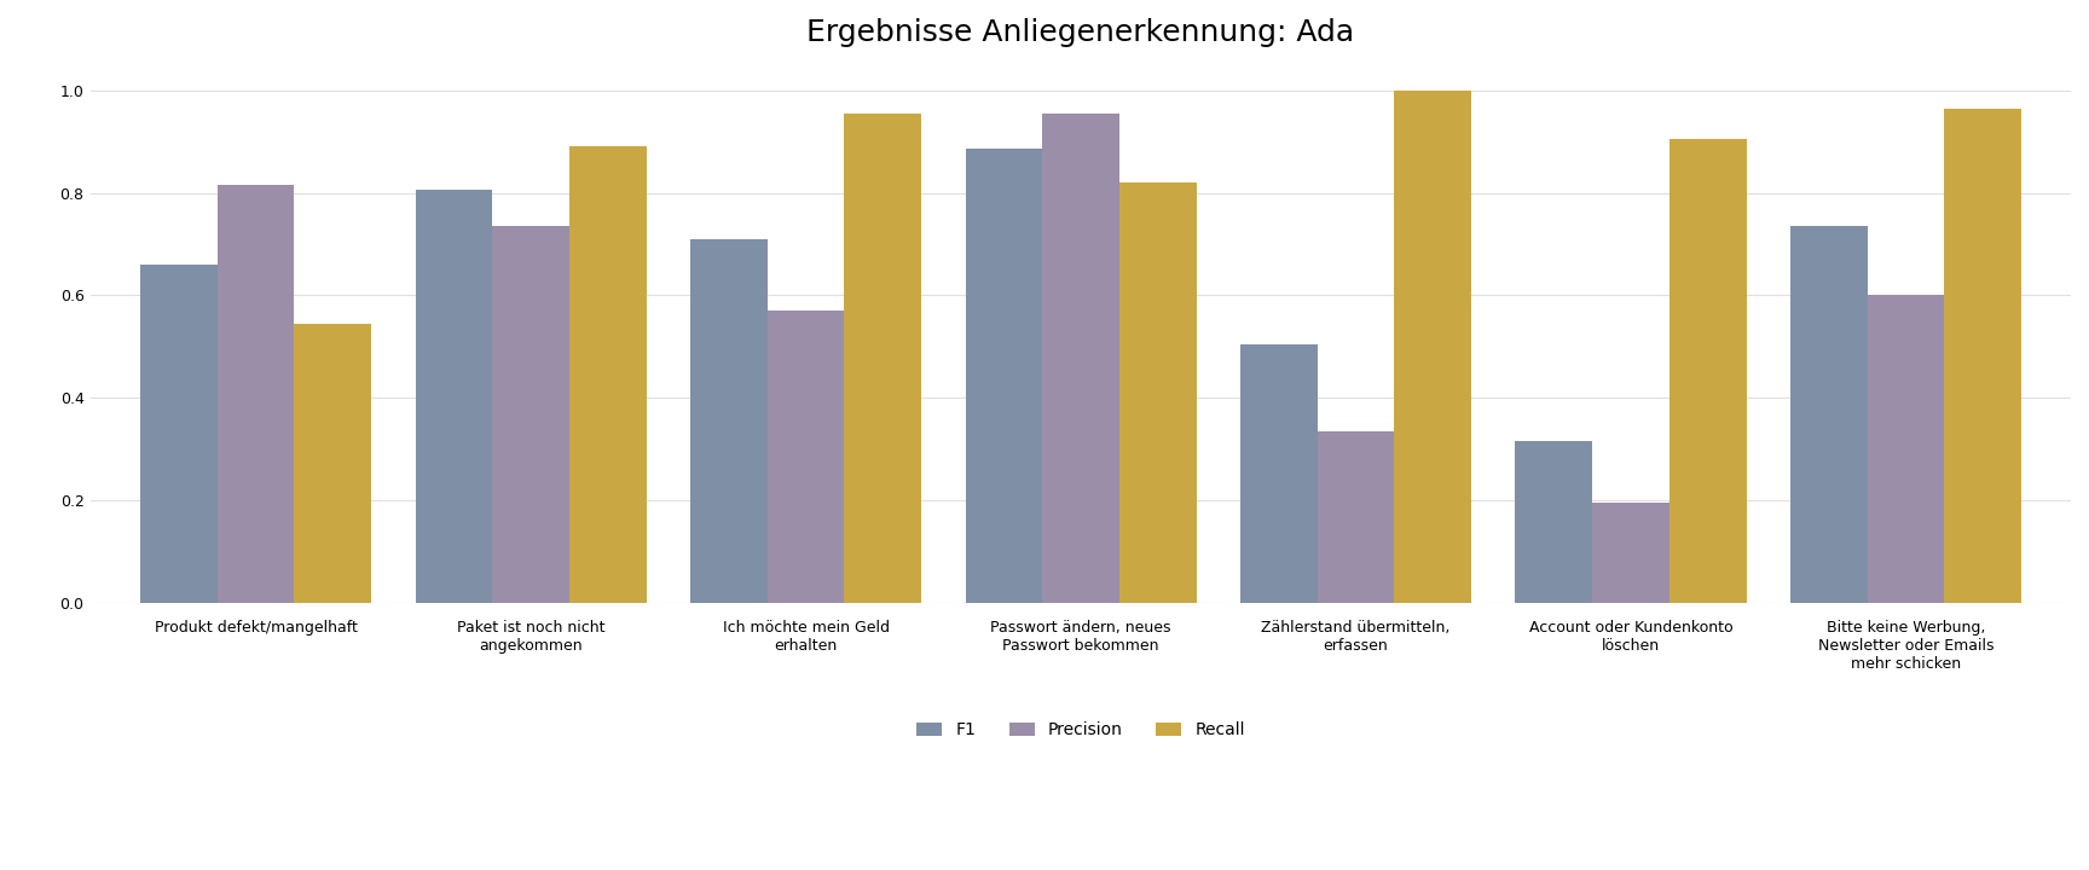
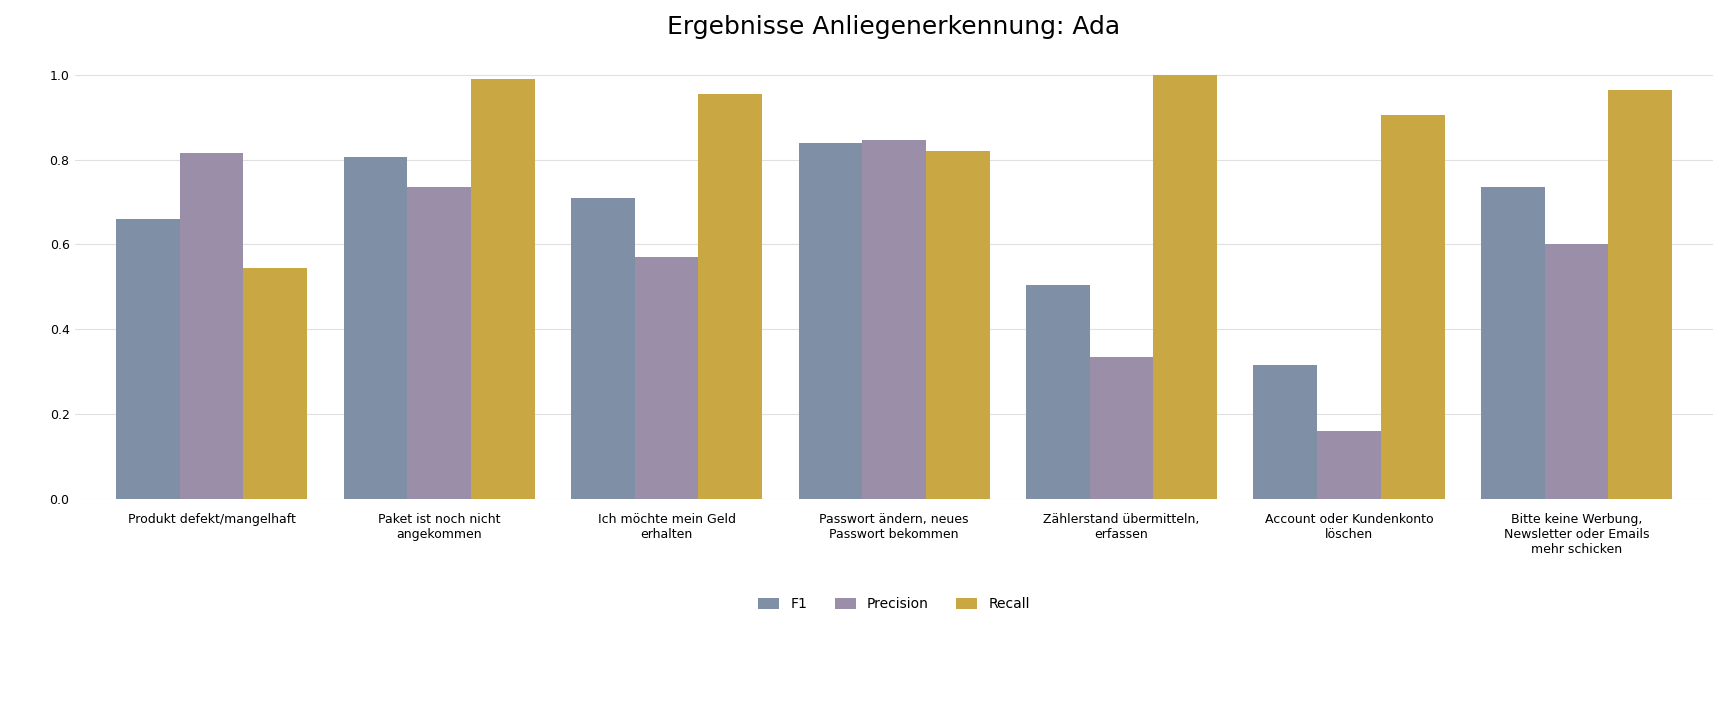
Recall/Paket ist noch nicht angekommen: 0.890 -> 0.990
F1/Passwort ändern, neues Passwort bekommen: 0.885 -> 0.840
Precision/Passwort ändern, neues Passwort bekommen: 0.955 -> 0.845
Precision/Account oder Kundenkonto löschen: 0.195 -> 0.160
